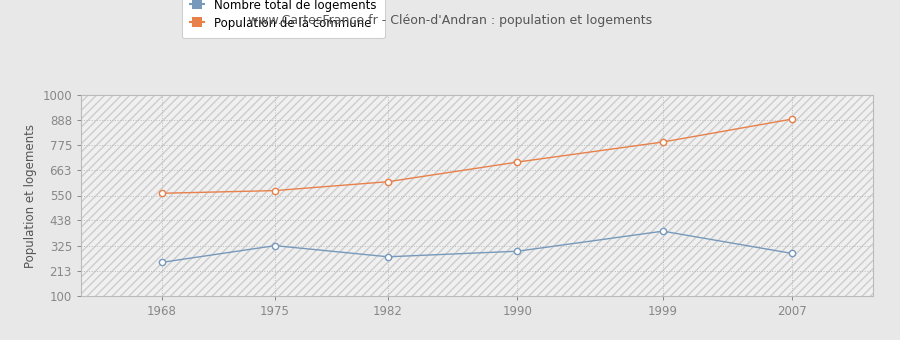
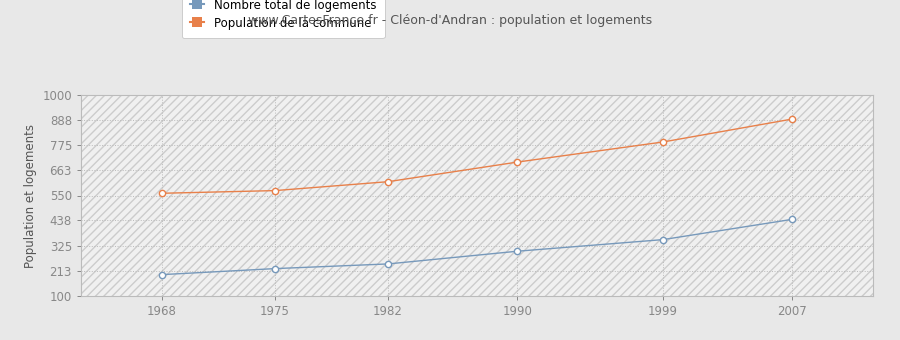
Nombre total de logements/1968: 250 -> 195
Nombre total de logements/1975: 325 -> 222
Nombre total de logements/1982: 275 -> 243
Nombre total de logements/1999: 390 -> 352
Nombre total de logements/2007: 290 -> 443
